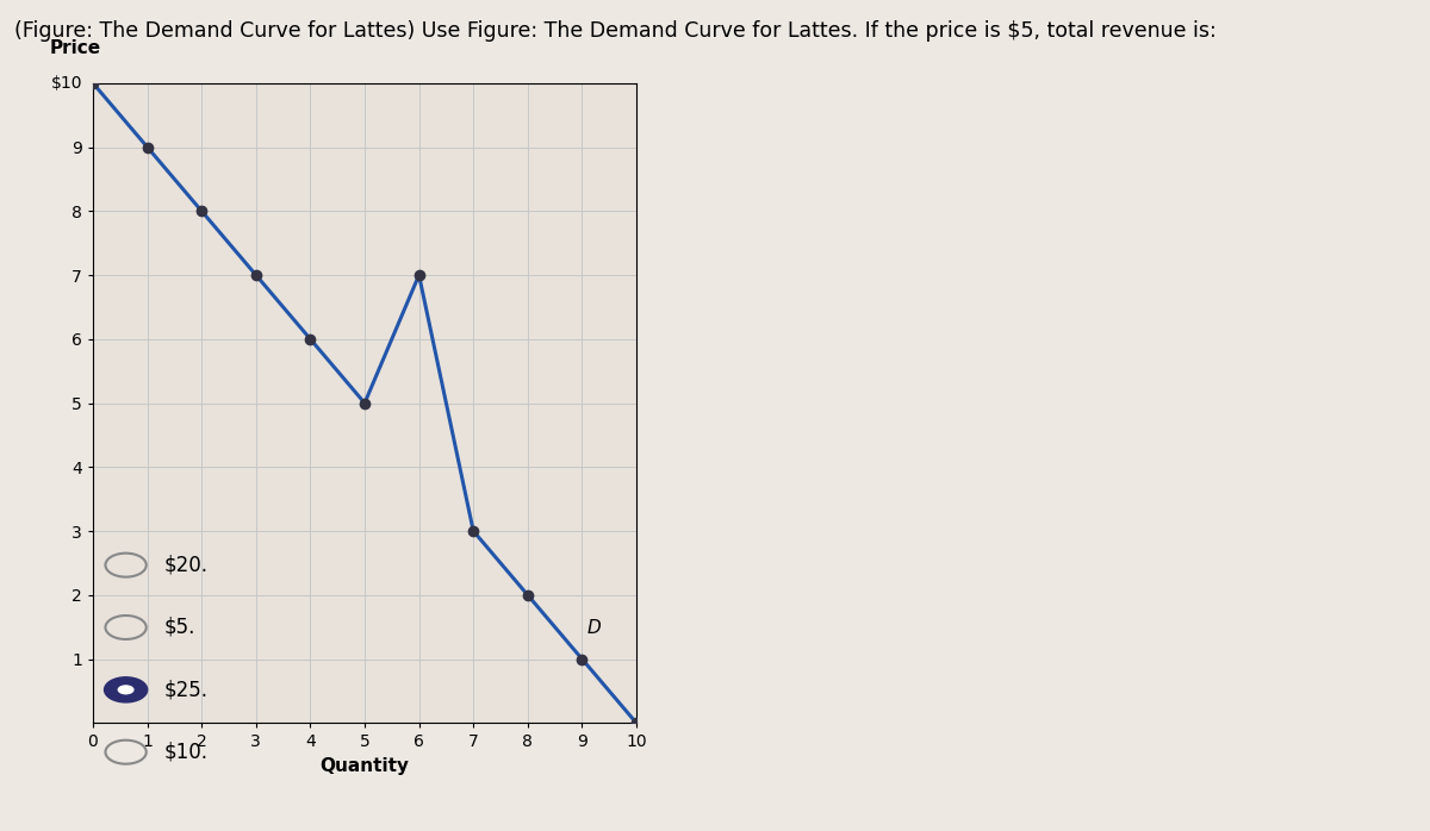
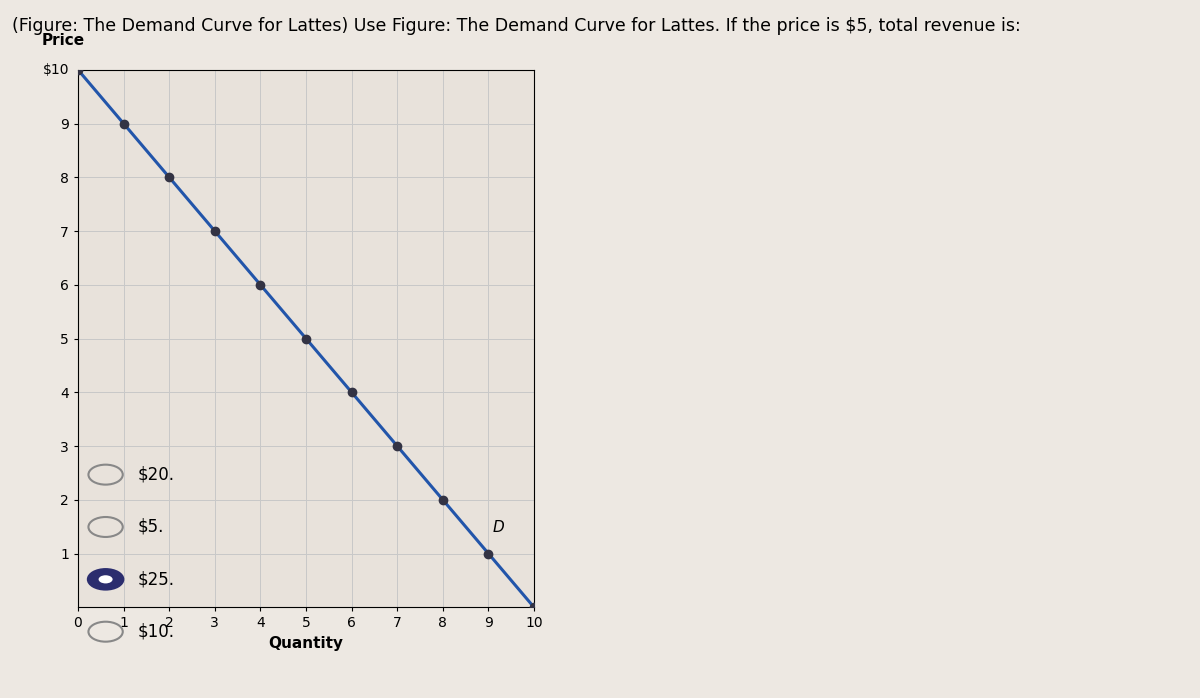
6: 7 -> 4
